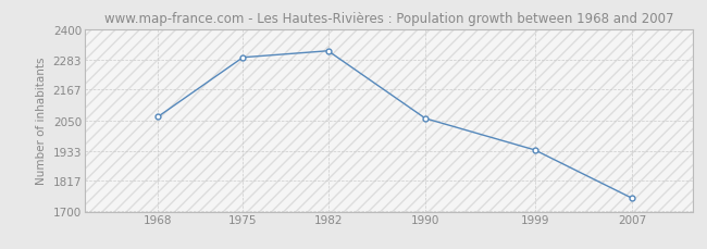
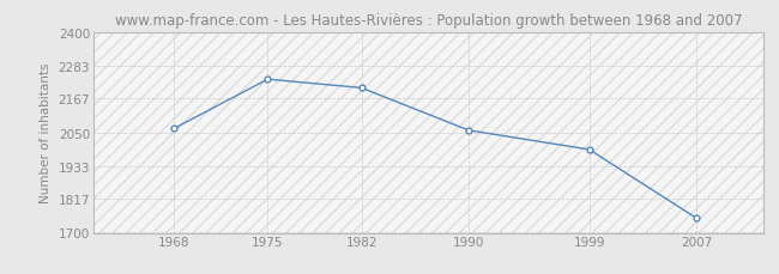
1975: 2291 -> 2235
1982: 2316 -> 2205
1999: 1936 -> 1990
